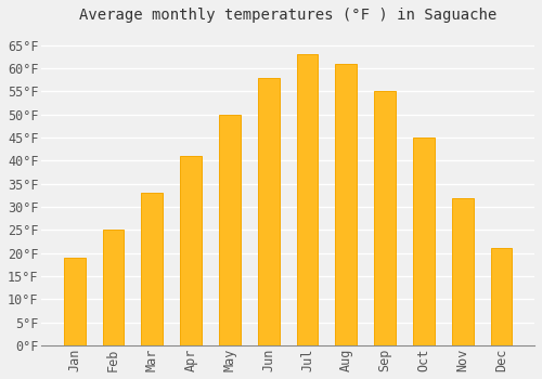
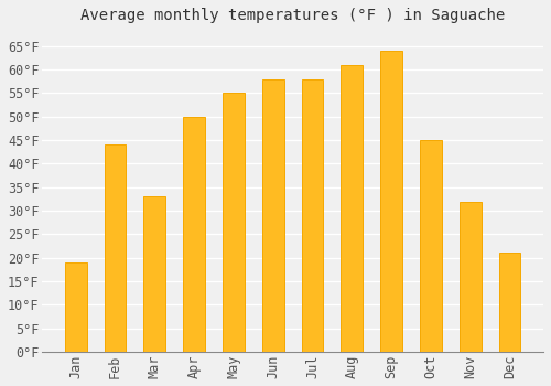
Feb: 25°F -> 44°F
Apr: 41°F -> 50°F
May: 50°F -> 55°F
Jul: 63°F -> 58°F
Sep: 55°F -> 64°F
